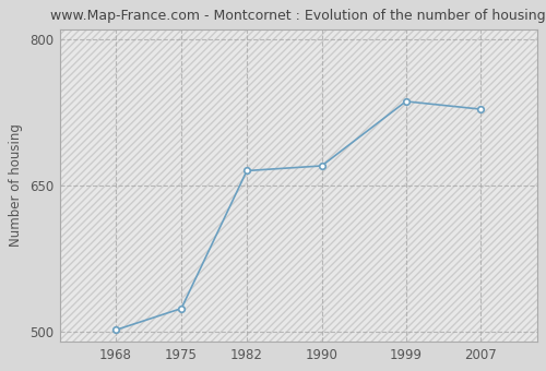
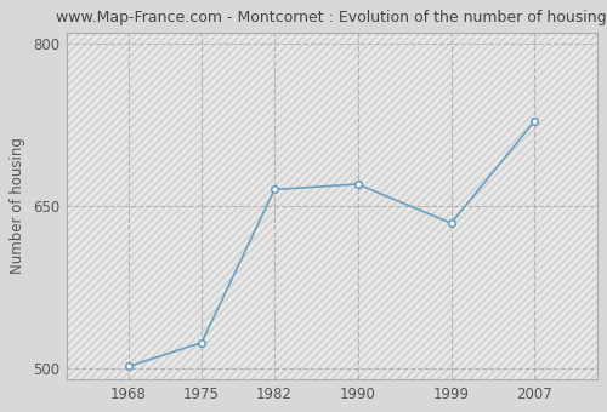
1999: 736 -> 634
